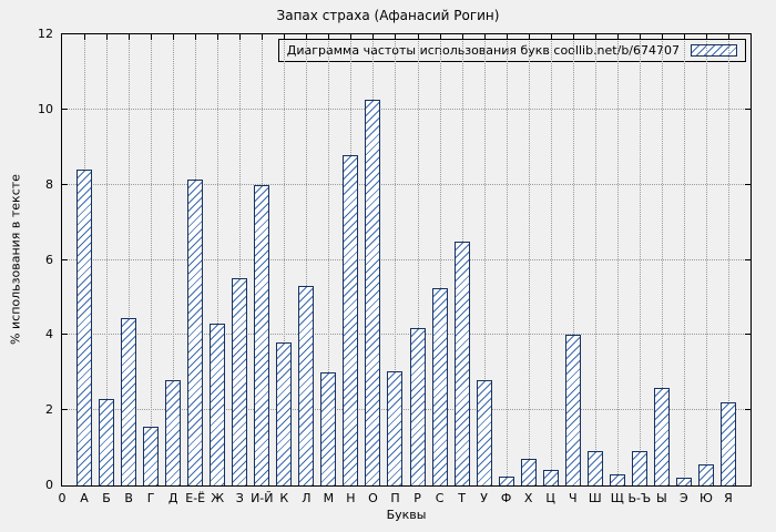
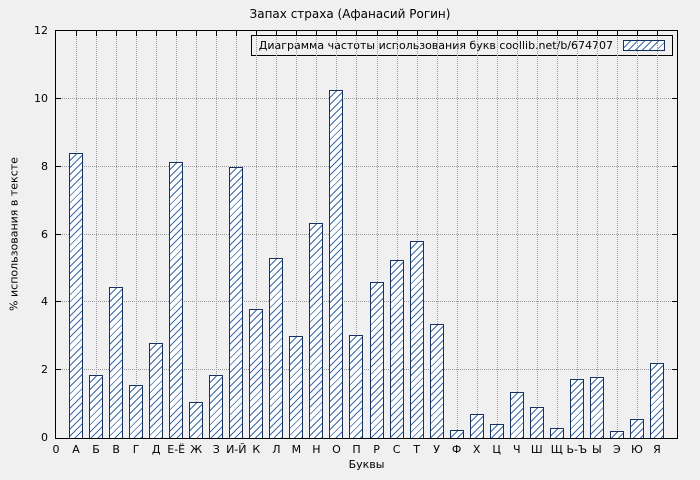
Б: 2.3 -> 1.9
Ж: 4.3 -> 1.1
З: 5.5 -> 1.9
Н: 8.8 -> 6.3
Р: 4.2 -> 4.6
Т: 6.5 -> 5.8
У: 2.8 -> 3.4
Ч: 4.0 -> 1.4
Ь-Ъ: 0.9 -> 1.8
Ы: 2.6 -> 1.8
